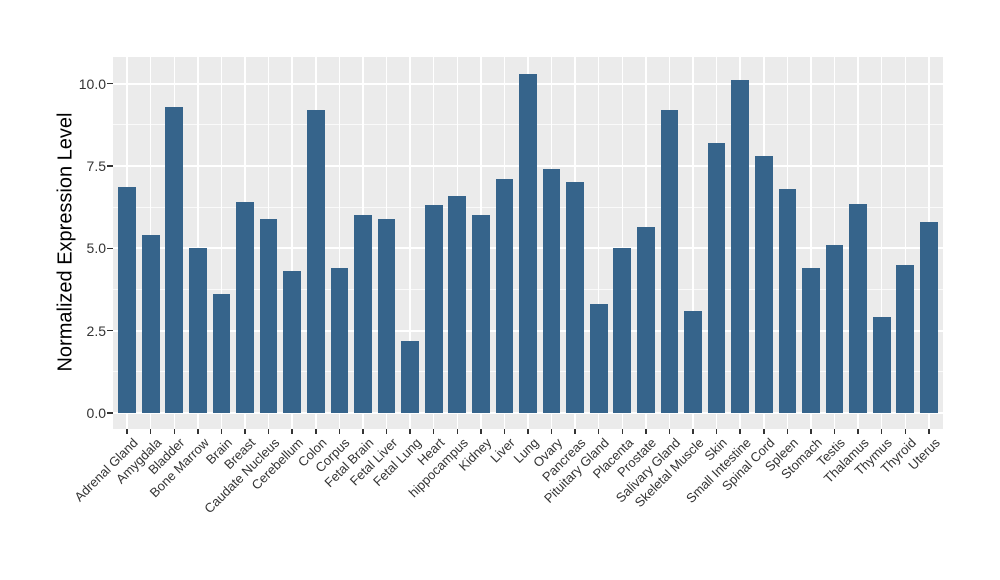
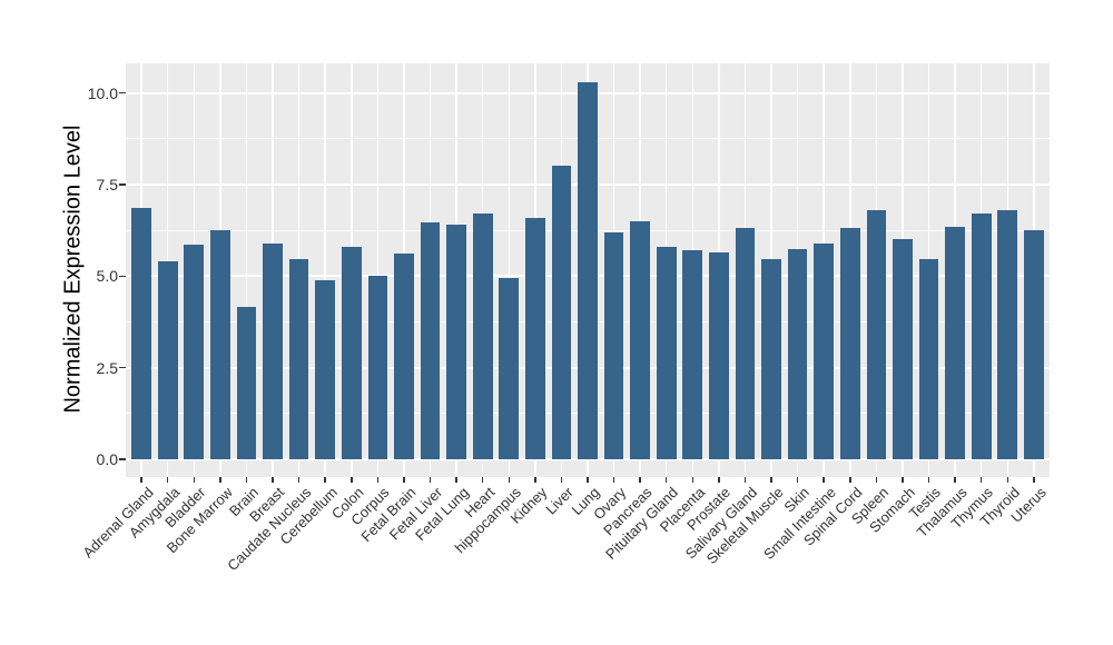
Bladder: 9.3 -> 5.8
Bone Marrow: 5.0 -> 6.2
Brain: 3.6 -> 4.2
Breast: 6.4 -> 5.9
Caudate Nucleus: 5.9 -> 5.5
Cerebellum: 4.3 -> 4.9
Colon: 9.2 -> 5.8
Corpus: 4.4 -> 5.0
Fetal Brain: 6.0 -> 5.6
Fetal Liver: 5.9 -> 6.5
Fetal Lung: 2.2 -> 6.4
Heart: 6.3 -> 6.7
hippocampus: 6.6 -> 5.0
Kidney: 6.0 -> 6.6
Liver: 7.1 -> 8.0
Ovary: 7.4 -> 6.2
Pancreas: 7.0 -> 6.5
Pituitary Gland: 3.3 -> 5.8
Placenta: 5.0 -> 5.7
Salivary Gland: 9.2 -> 6.3
Skeletal Muscle: 3.1 -> 5.5
Skin: 8.2 -> 5.8
Small Intestine: 10.1 -> 5.9
Spinal Cord: 7.8 -> 6.3
Stomach: 4.4 -> 6.0
Testis: 5.1 -> 5.5
Thymus: 2.9 -> 6.7
Thyroid: 4.5 -> 6.8
Uterus: 5.8 -> 6.2
